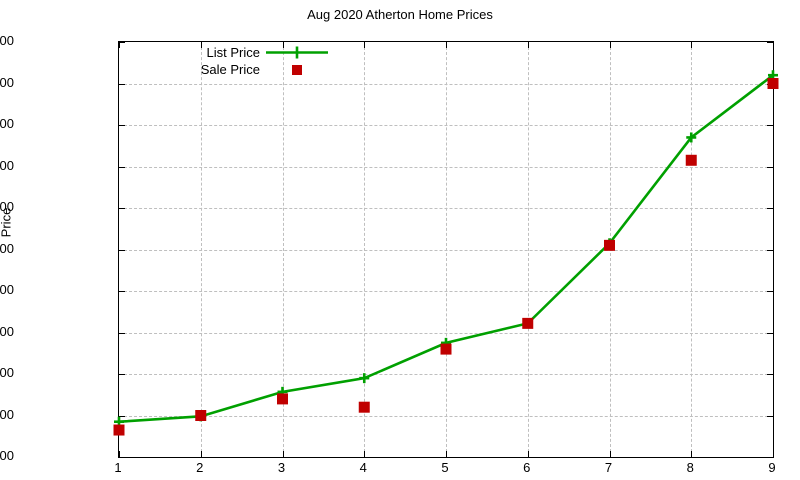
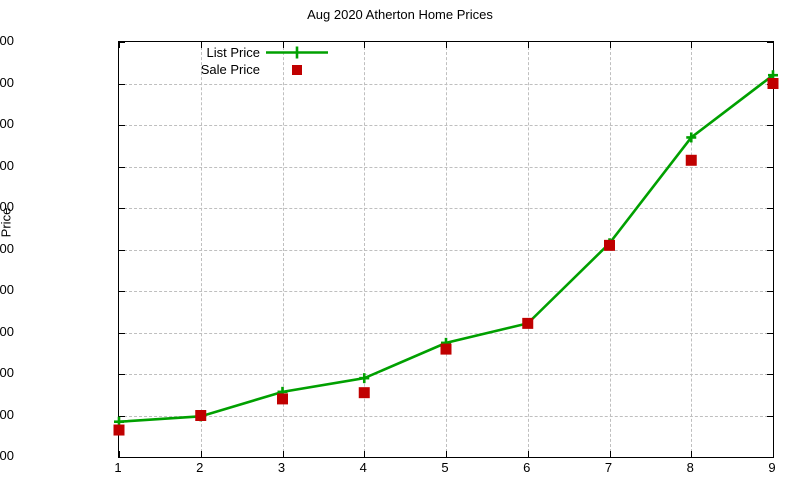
Sale Price/4: 5200000 -> 5600000
